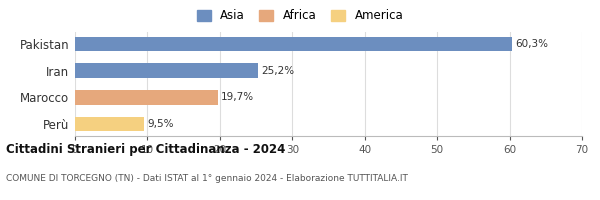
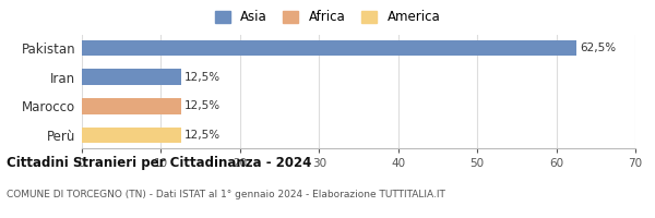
Pakistan: 60,3% -> 62,5%
Iran: 25,2% -> 12,5%
Marocco: 19,7% -> 12,5%
Perù: 9,5% -> 12,5%
